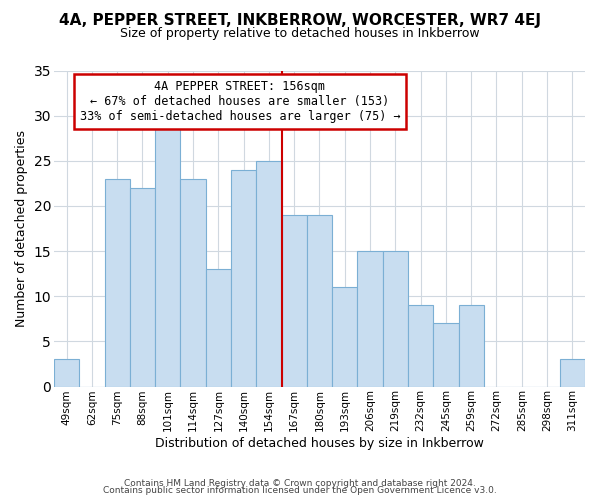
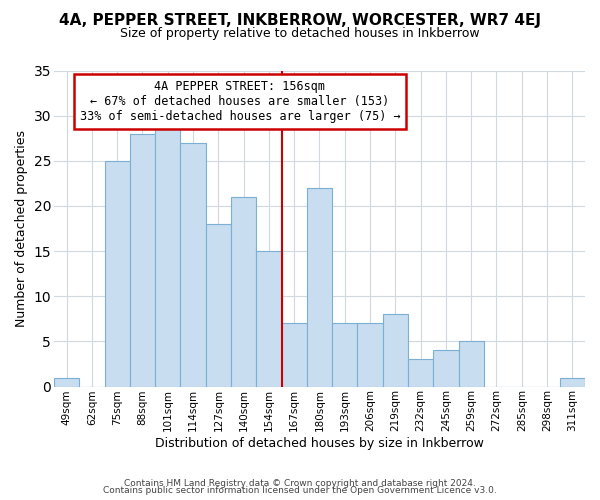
49sqm: 3 -> 1
75sqm: 23 -> 25
88sqm: 22 -> 28
114sqm: 23 -> 27
127sqm: 13 -> 18
140sqm: 24 -> 21
154sqm: 25 -> 15
167sqm: 19 -> 7
180sqm: 19 -> 22
193sqm: 11 -> 7
206sqm: 15 -> 7
219sqm: 15 -> 8
232sqm: 9 -> 3
245sqm: 7 -> 4
259sqm: 9 -> 5
311sqm: 3 -> 1
